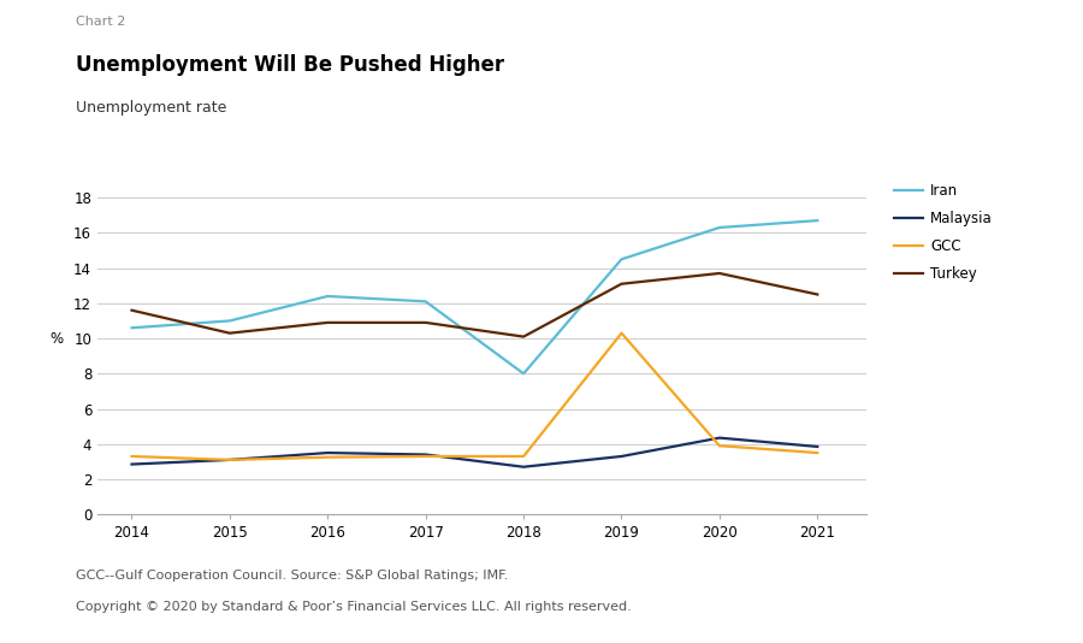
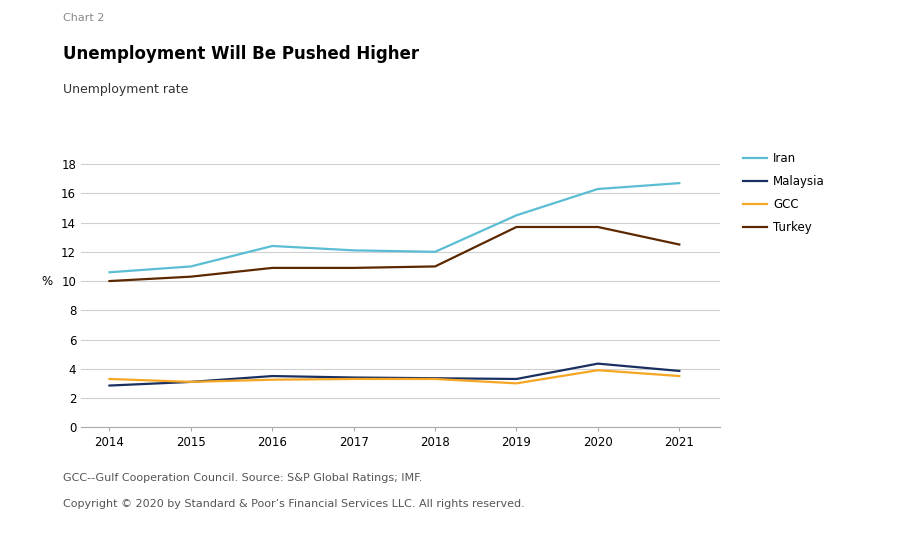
Turkey/2014: 11.6 -> 10.0
Iran/2018: 8.0 -> 12.0
Malaysia/2018: 2.7 -> 3.4
Turkey/2018: 10.1 -> 11.0
GCC/2019: 10.3 -> 3.0
Turkey/2019: 13.1 -> 13.7
